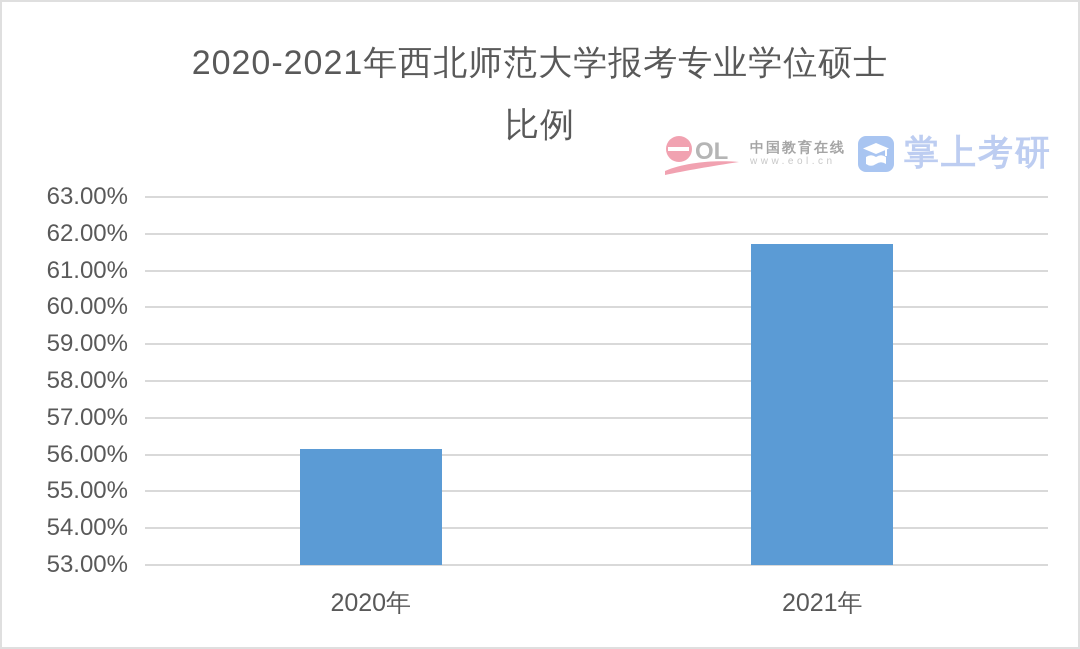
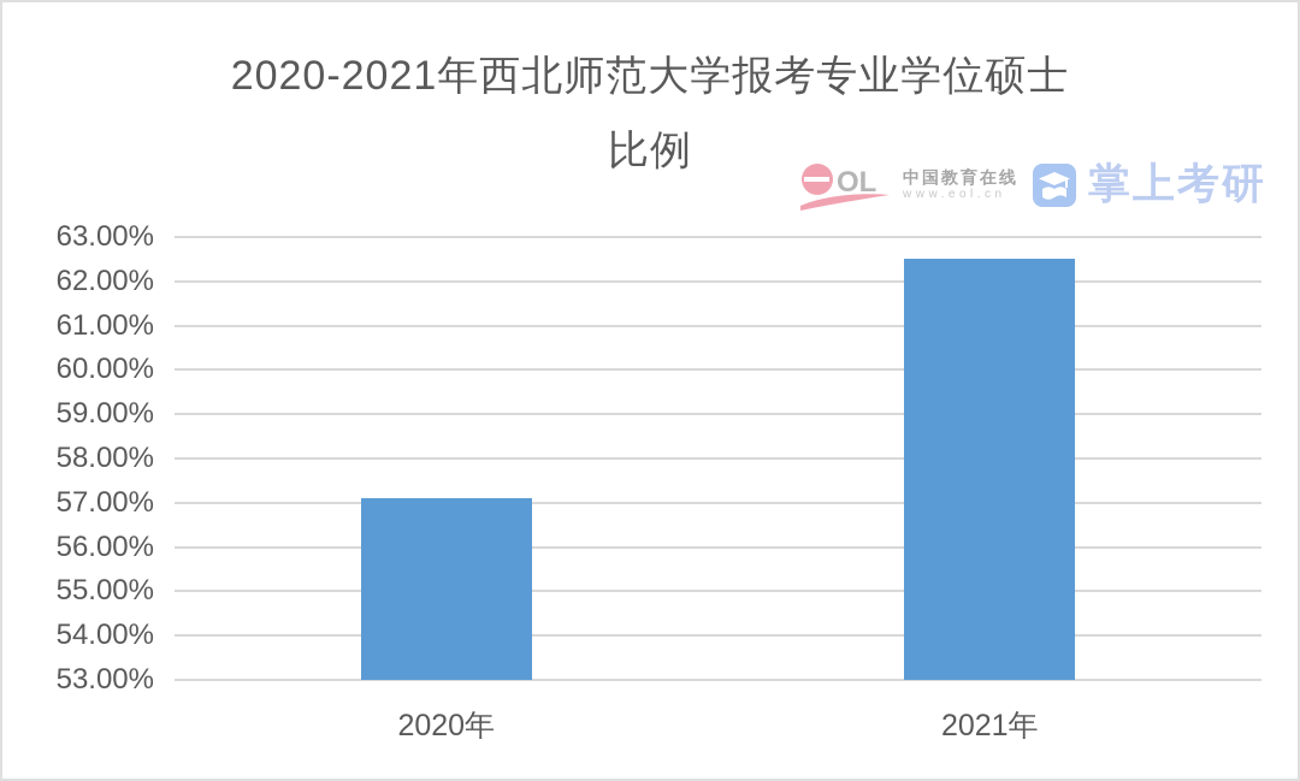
2020年: 56.1% -> 57.1%
2021年: 61.7% -> 62.5%
